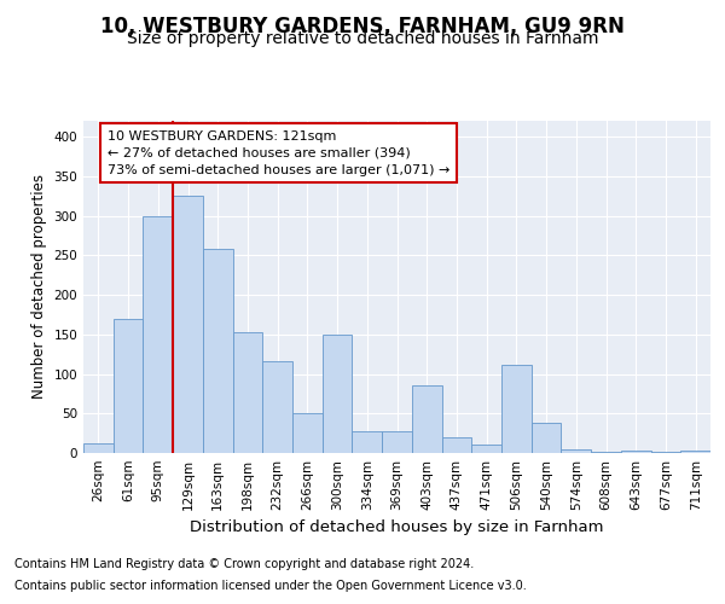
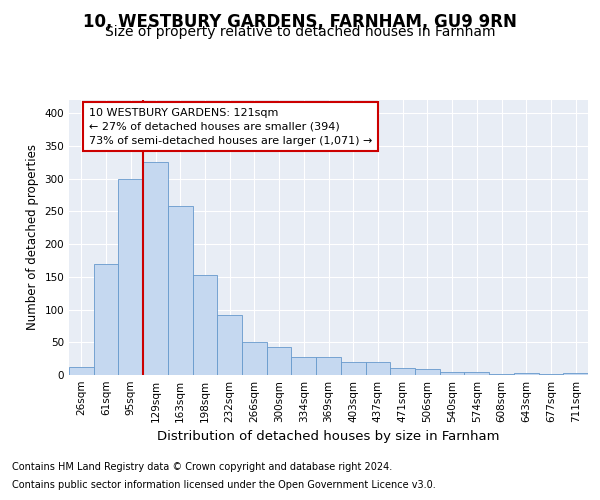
232sqm: 116 -> 92
300sqm: 150 -> 43
403sqm: 86 -> 20
506sqm: 112 -> 9
540sqm: 38 -> 4
